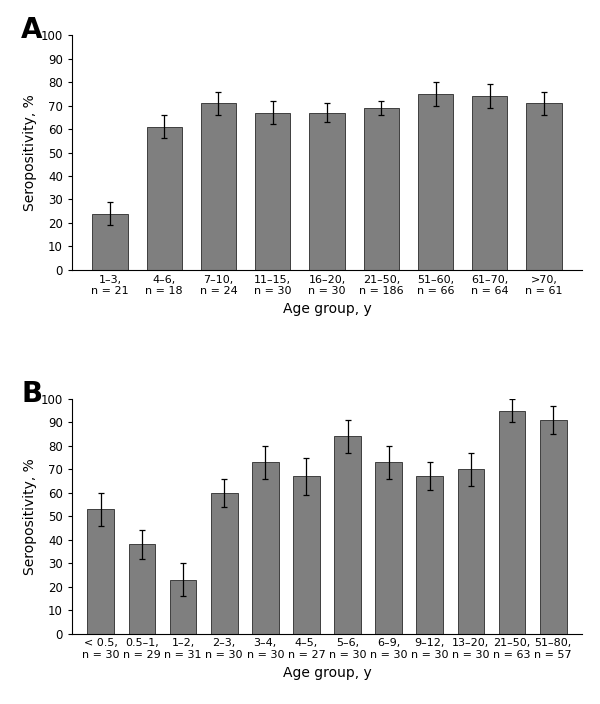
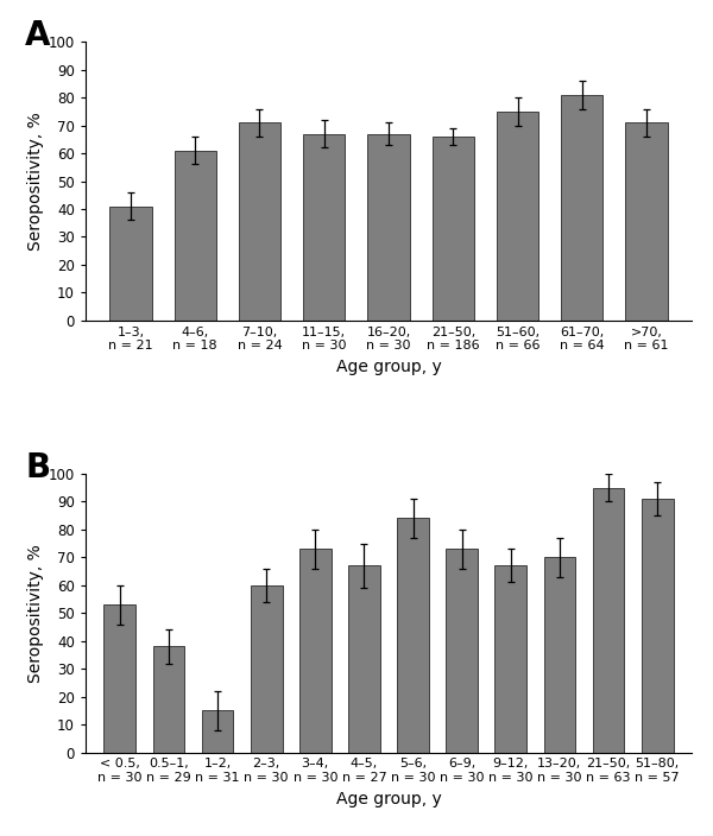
1–3, n = 21: 24 -> 41
21–50, n = 186: 69 -> 66
61–70, n = 64: 74 -> 81
1–2, n = 31: 23 -> 15
